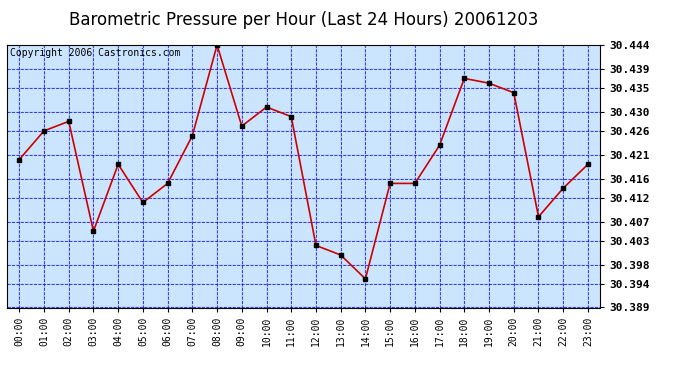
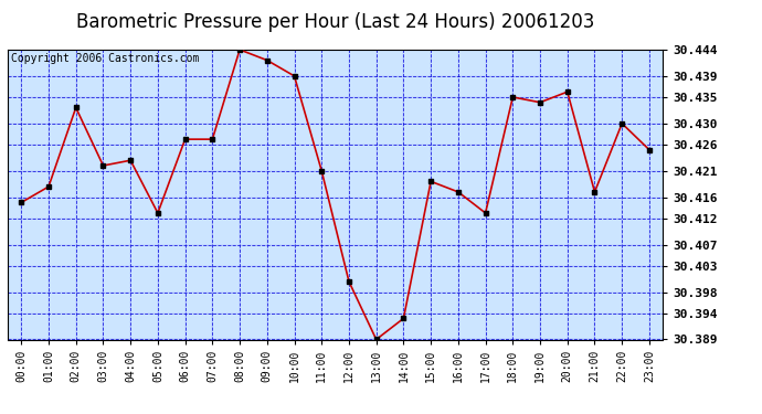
00:00: 30.420 -> 30.415
01:00: 30.426 -> 30.418
02:00: 30.428 -> 30.433
03:00: 30.405 -> 30.422
04:00: 30.419 -> 30.423
05:00: 30.411 -> 30.413
06:00: 30.415 -> 30.427
07:00: 30.425 -> 30.427
09:00: 30.427 -> 30.442
10:00: 30.431 -> 30.439
11:00: 30.429 -> 30.421
12:00: 30.402 -> 30.400
13:00: 30.400 -> 30.389
14:00: 30.395 -> 30.393
15:00: 30.415 -> 30.419
16:00: 30.415 -> 30.417
17:00: 30.423 -> 30.413
18:00: 30.437 -> 30.435
19:00: 30.436 -> 30.434
20:00: 30.434 -> 30.436
21:00: 30.408 -> 30.417
22:00: 30.414 -> 30.430
23:00: 30.419 -> 30.425
